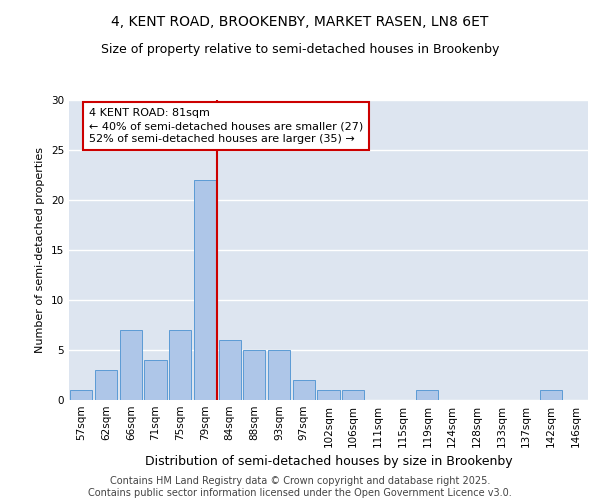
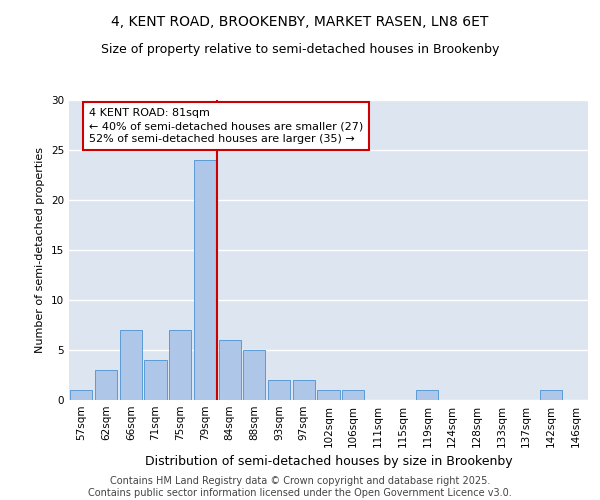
79sqm: 22 -> 24
93sqm: 5 -> 2
